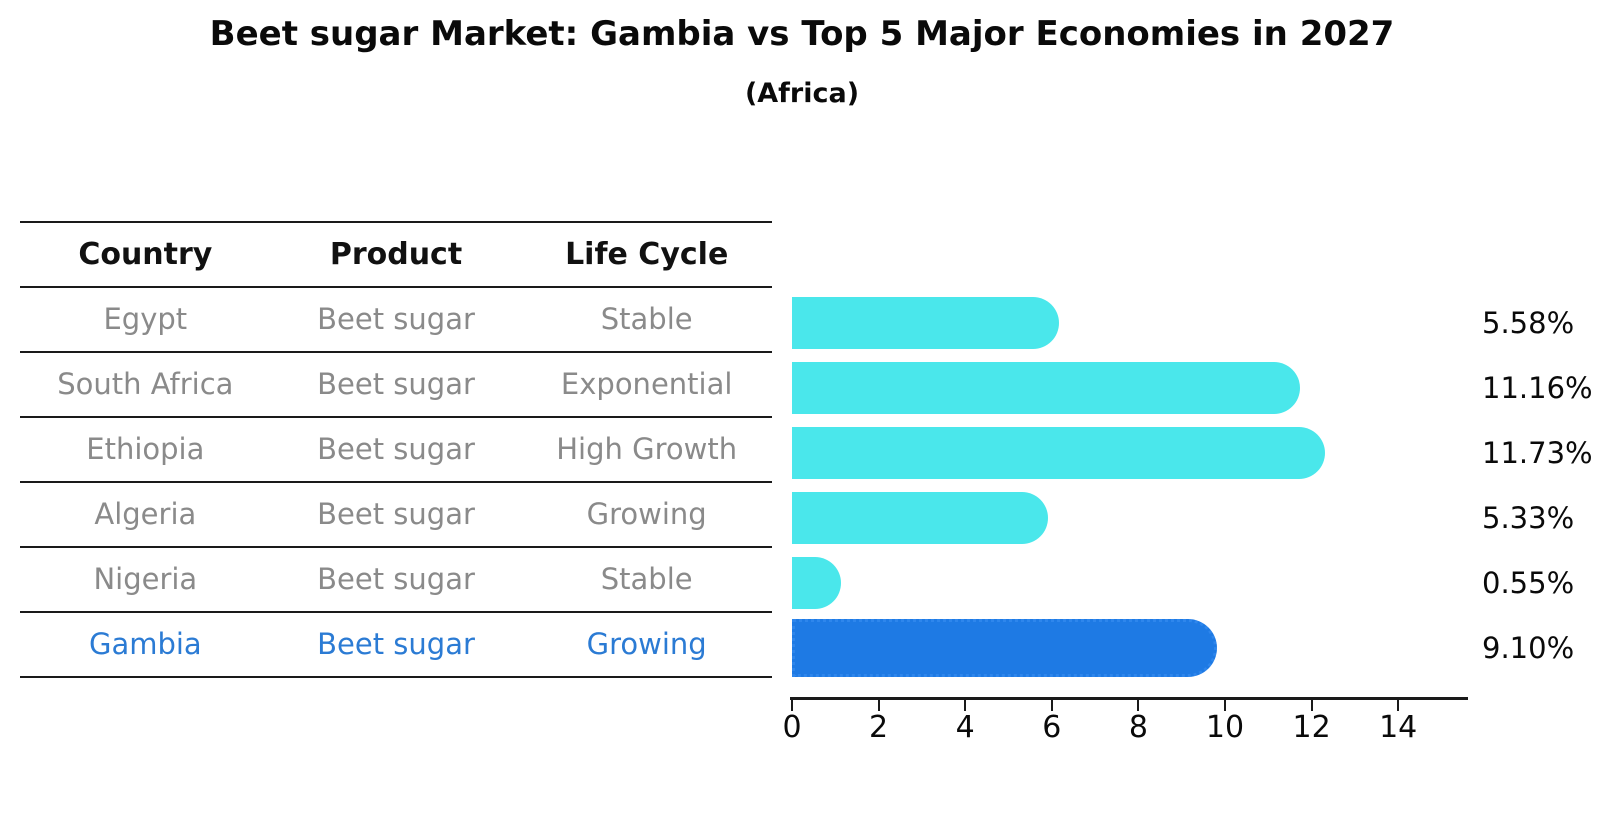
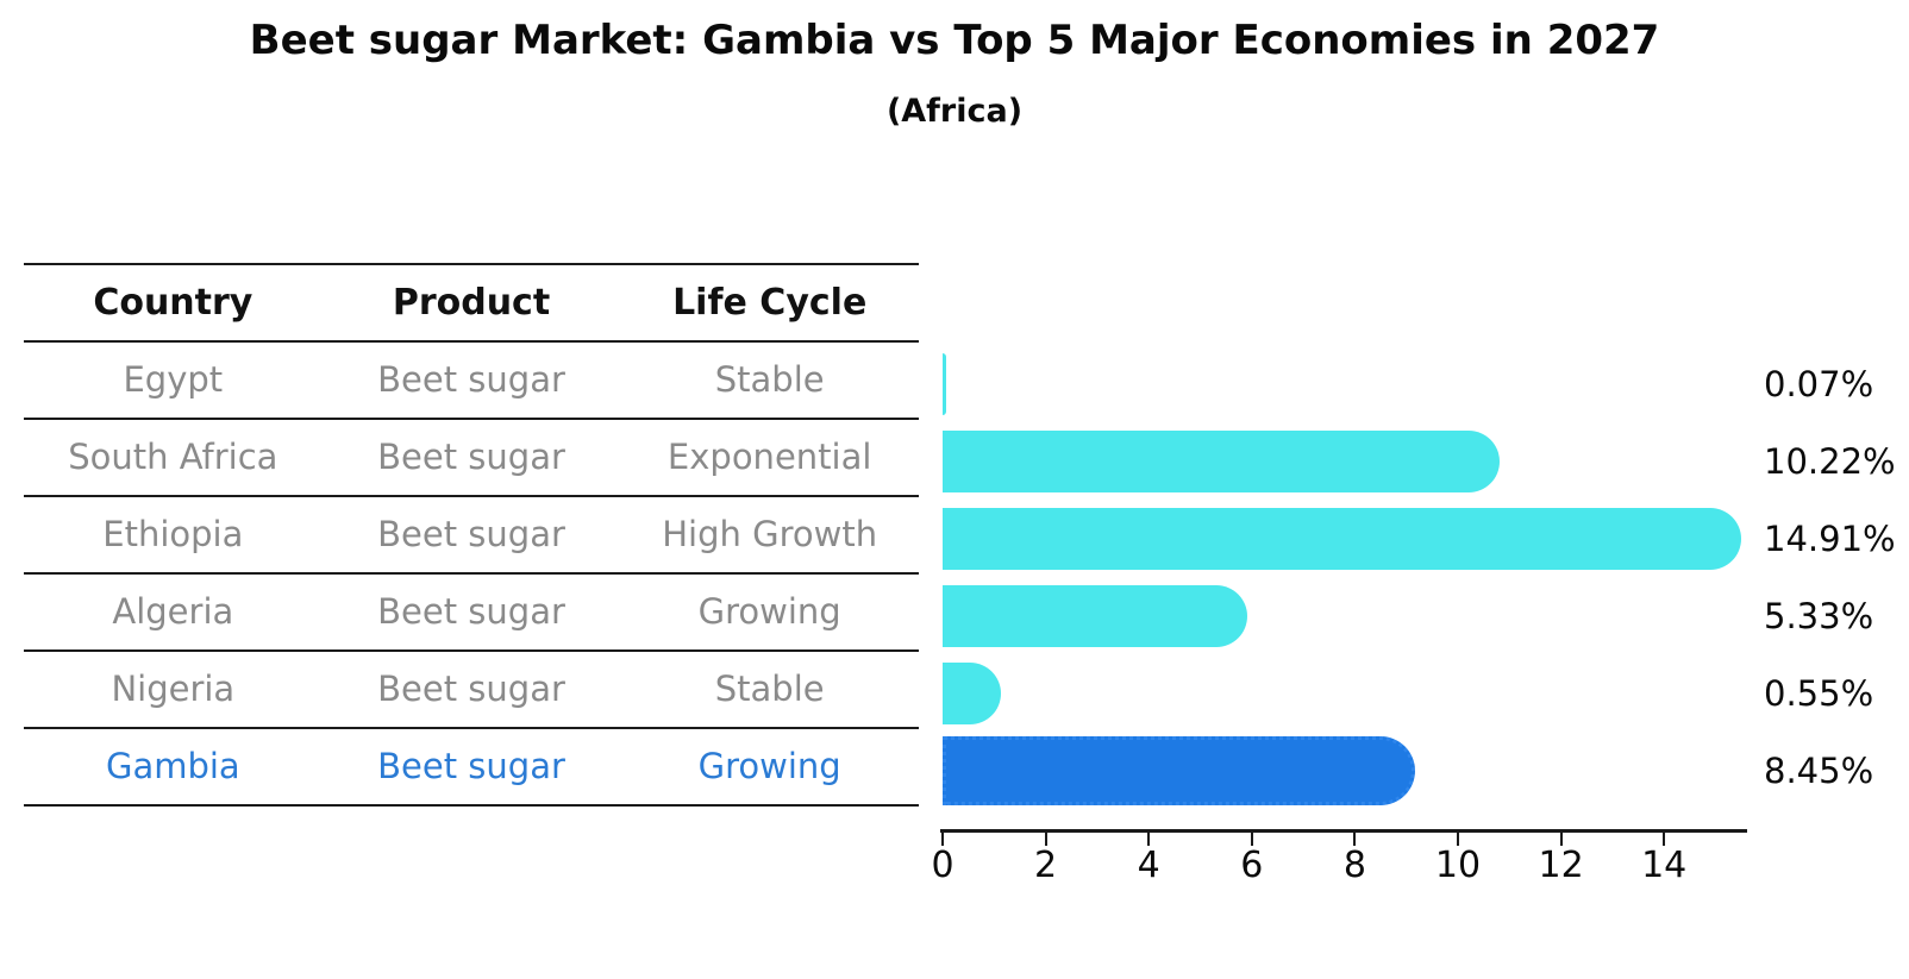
Egypt: 5.58% -> 0.07%
South Africa: 11.16% -> 10.22%
Ethiopia: 11.73% -> 14.91%
Gambia: 9.10% -> 8.45%
